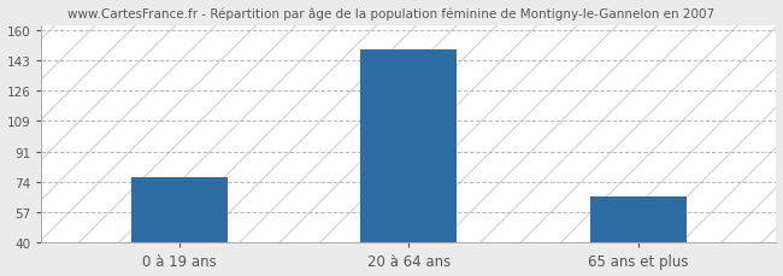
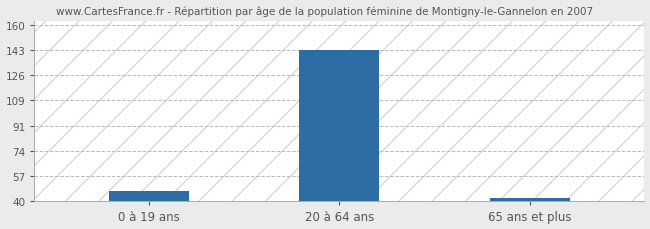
0 à 19 ans: 77 -> 47
20 à 64 ans: 149 -> 143
65 ans et plus: 66 -> 42
